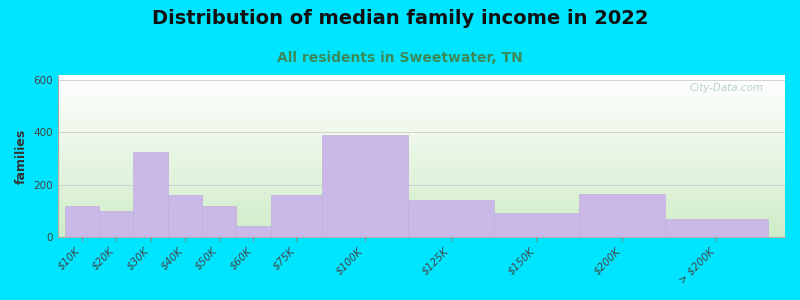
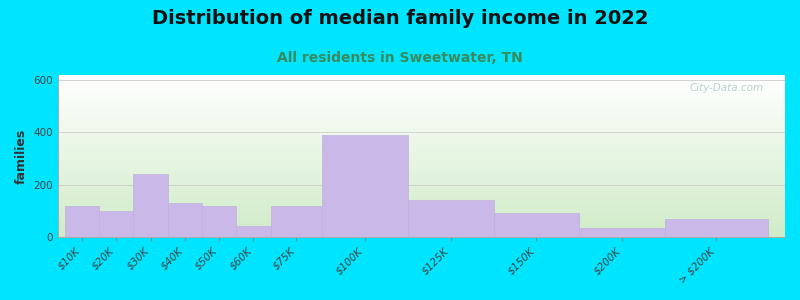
$30K: 325 -> 240
$40K: 160 -> 130
$75K: 160 -> 120
$200K: 165 -> 35
